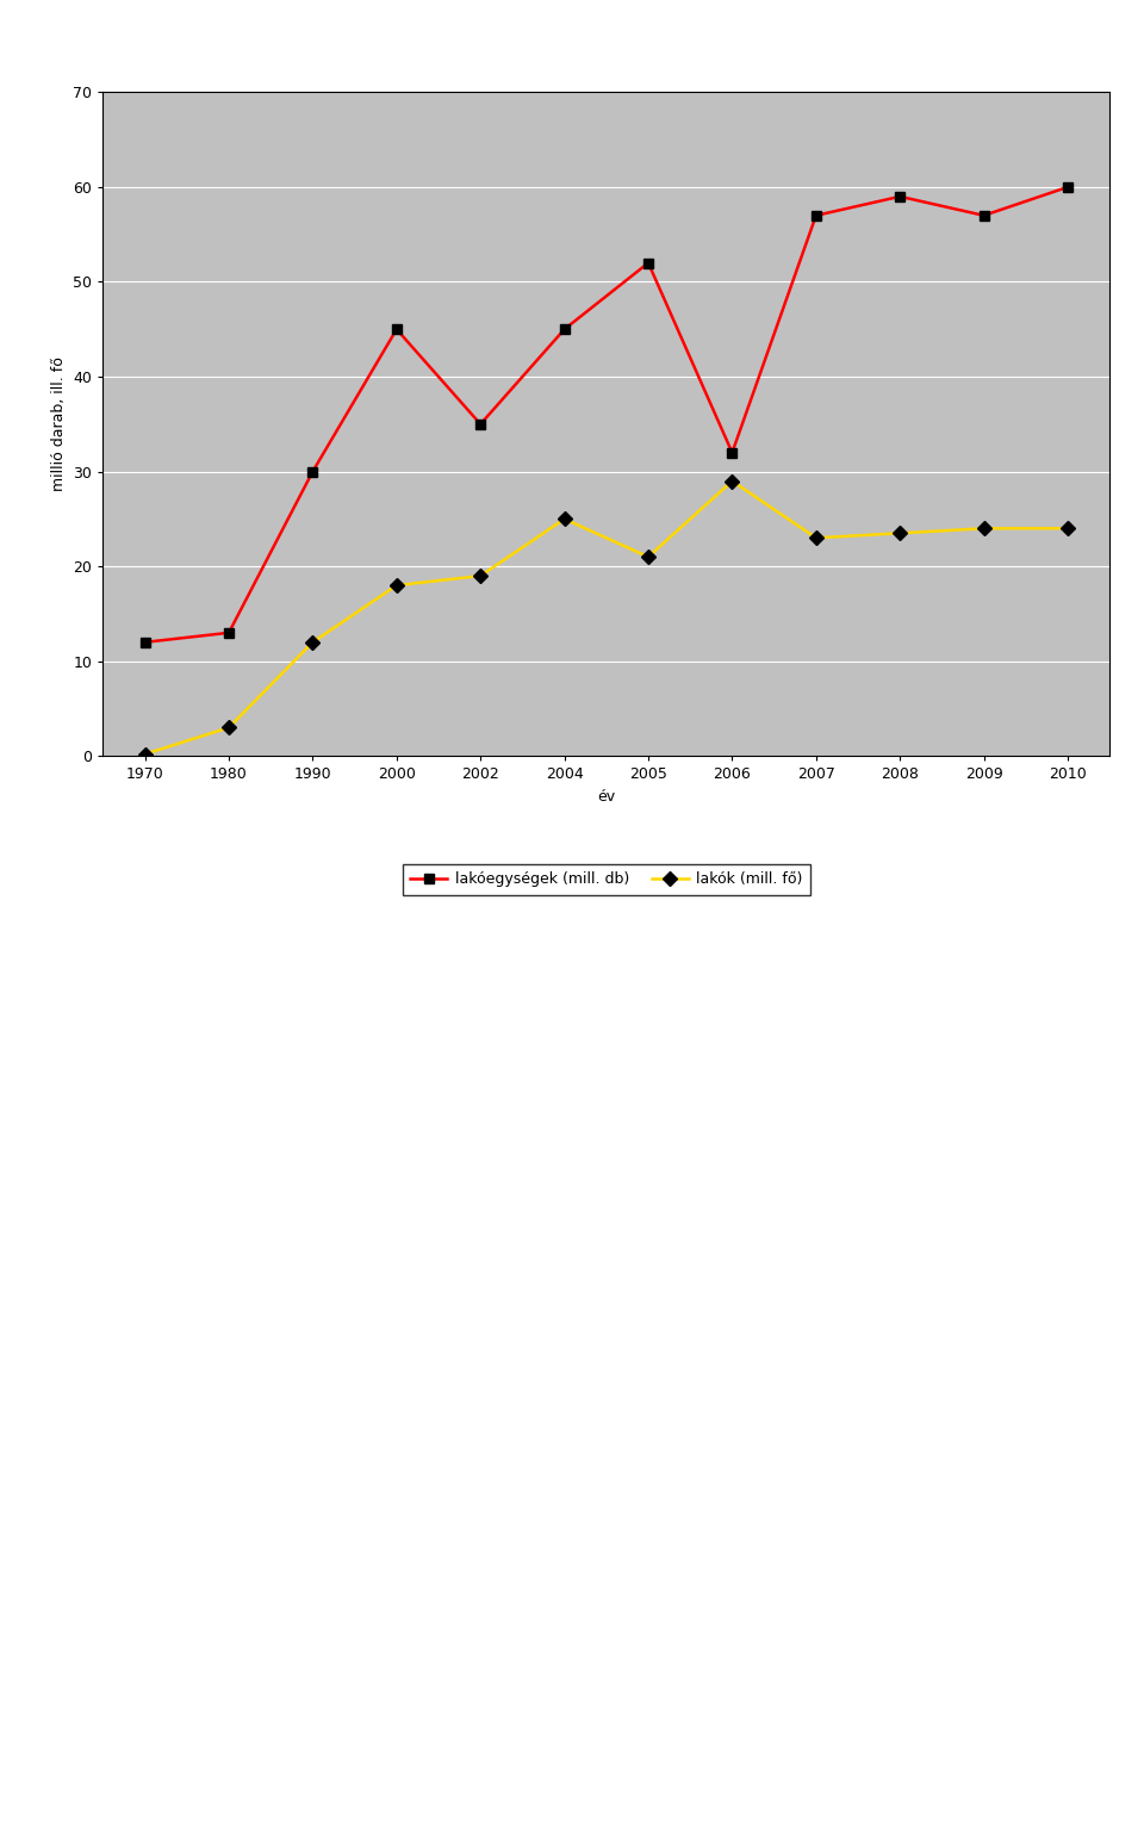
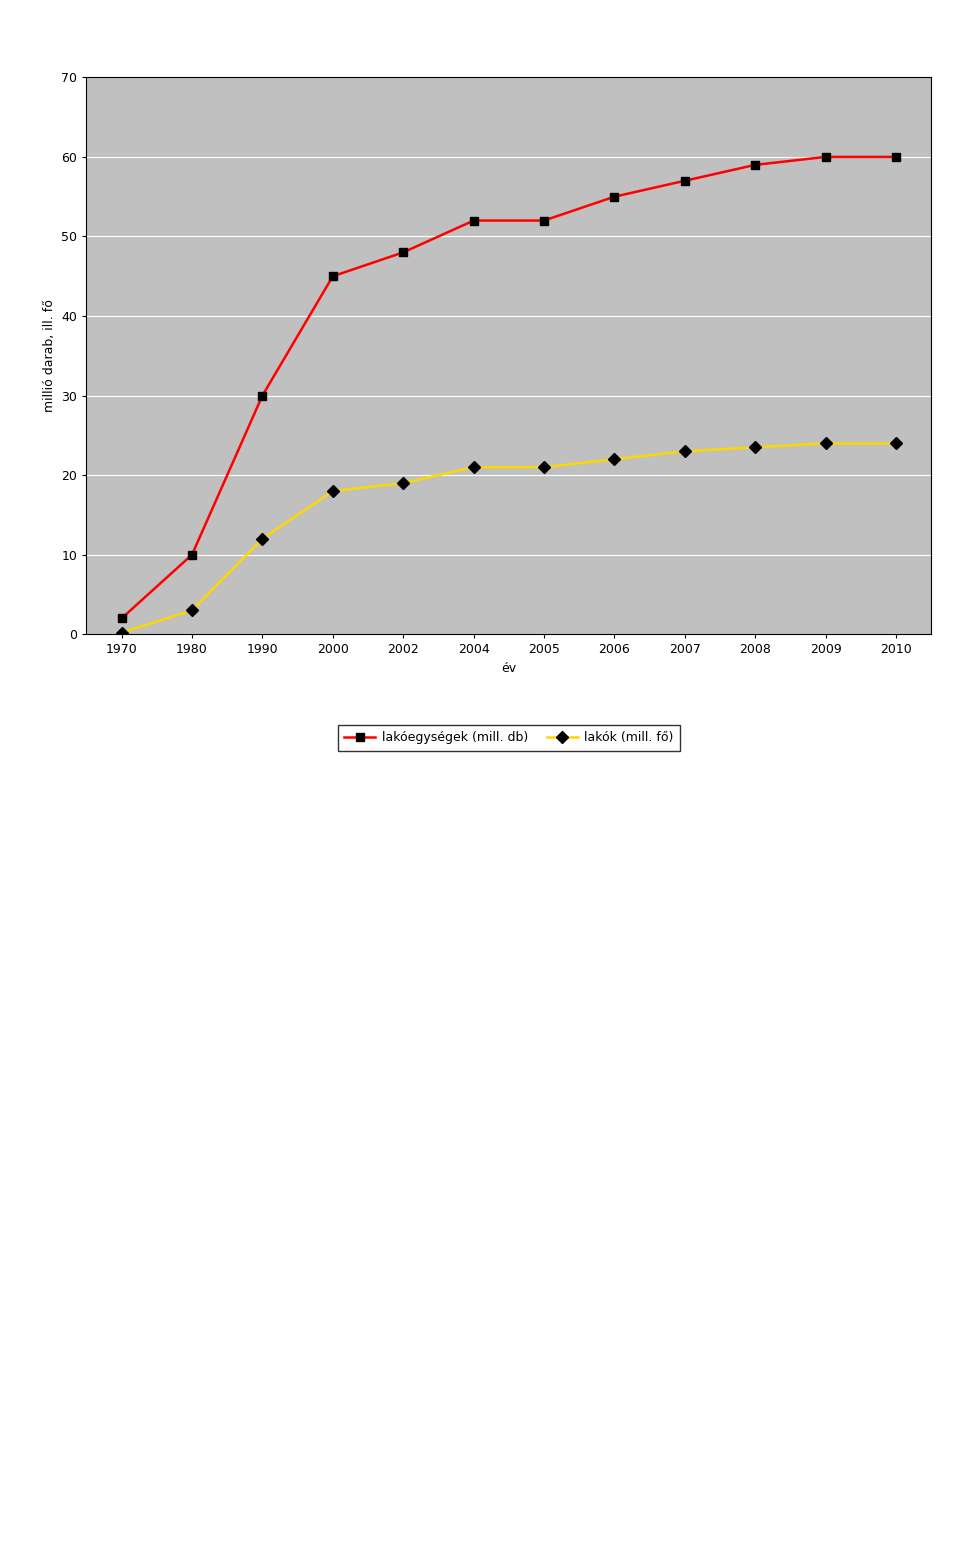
lakóegységek (mill. db)/1970: 12 -> 2
lakóegységek (mill. db)/1980: 13 -> 10
lakóegységek (mill. db)/2002: 35 -> 48
lakóegységek (mill. db)/2004: 45 -> 52
lakók (mill. fő)/2004: 25.0 -> 21.0
lakóegységek (mill. db)/2006: 32 -> 55
lakók (mill. fő)/2006: 29.0 -> 22.0
lakóegységek (mill. db)/2009: 57 -> 60
